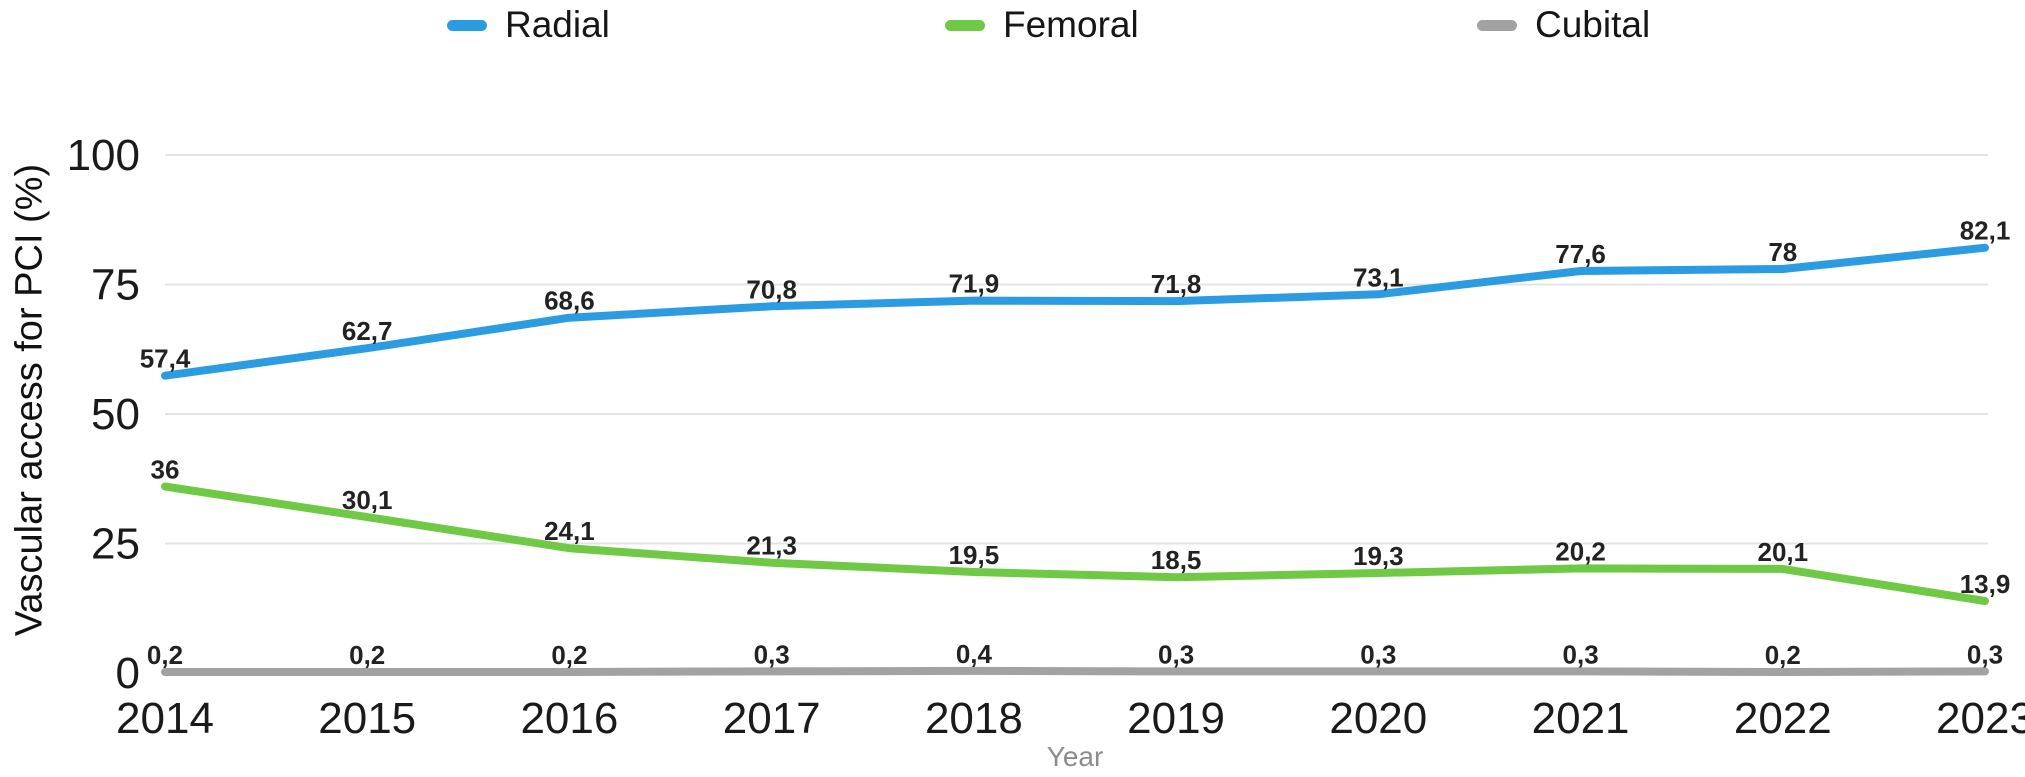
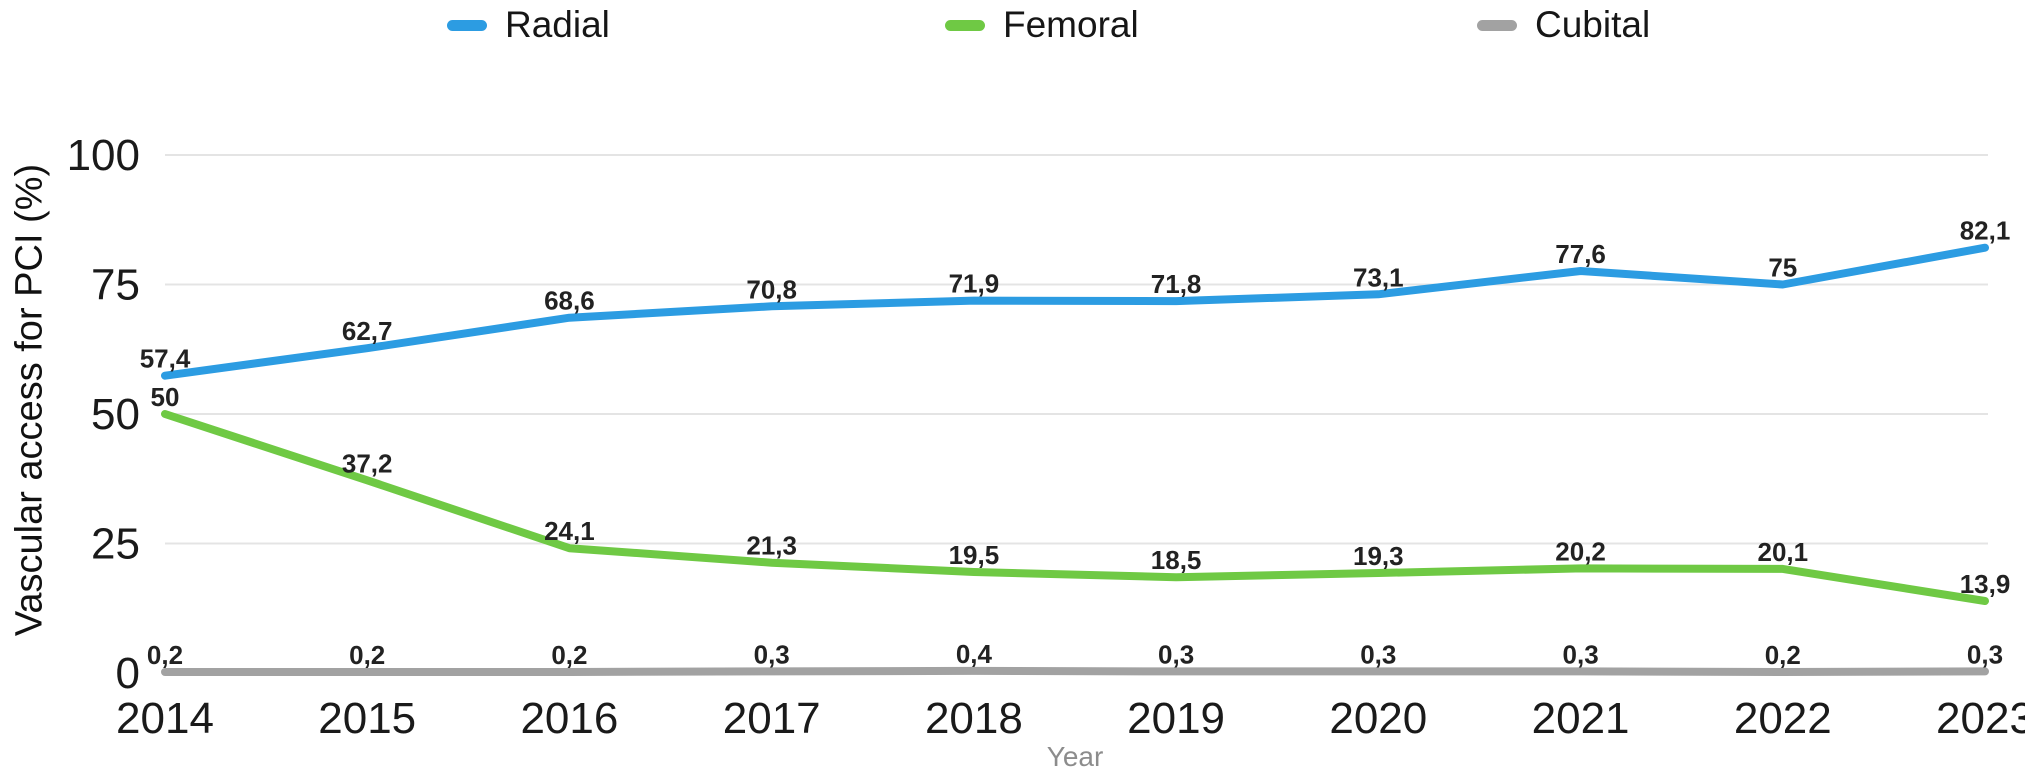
Femoral/2014: 36 -> 50
Femoral/2015: 30,1 -> 37,2
Radial/2022: 78 -> 75
